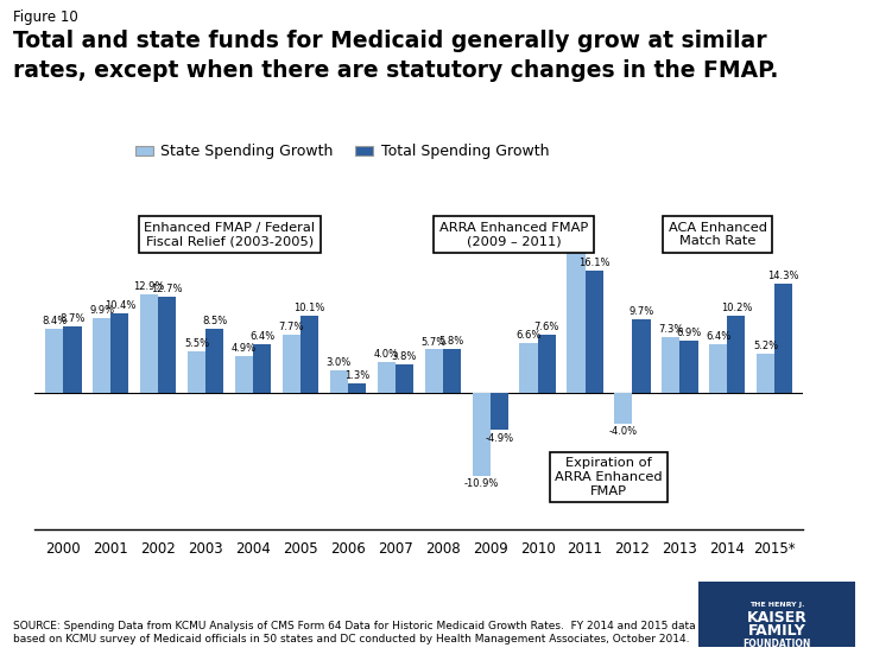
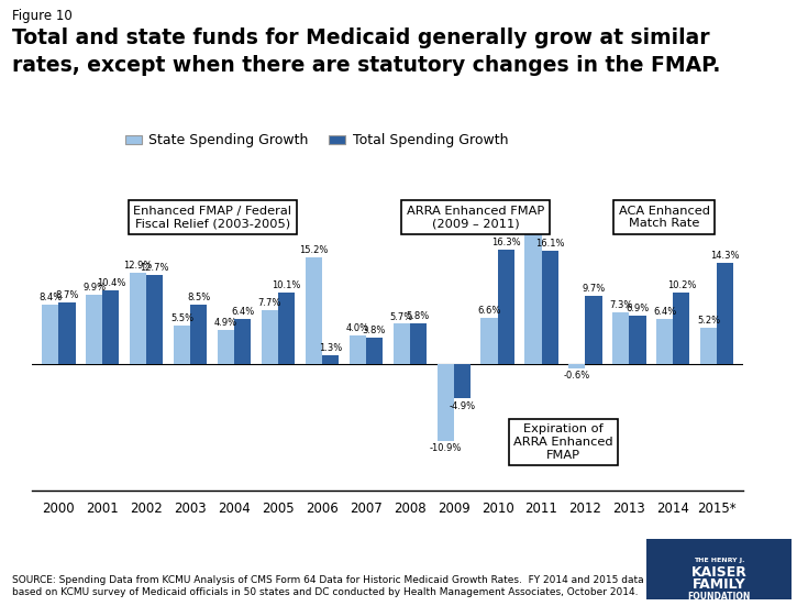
State Spending Growth/2006: 3.0% -> 15.2%
Total Spending Growth/2010: 7.6% -> 16.3%
State Spending Growth/2012: -4.0% -> -0.6%
